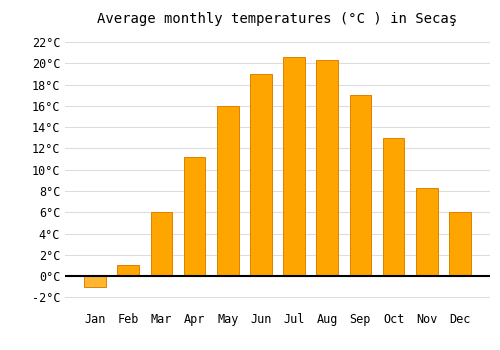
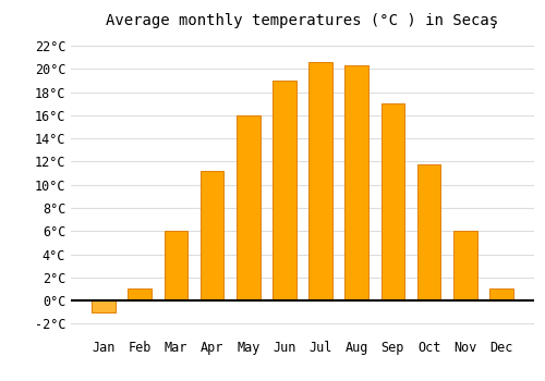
Oct: 13.0°C -> 11.8°C
Nov: 8.3°C -> 6.0°C
Dec: 6.0°C -> 1.0°C
